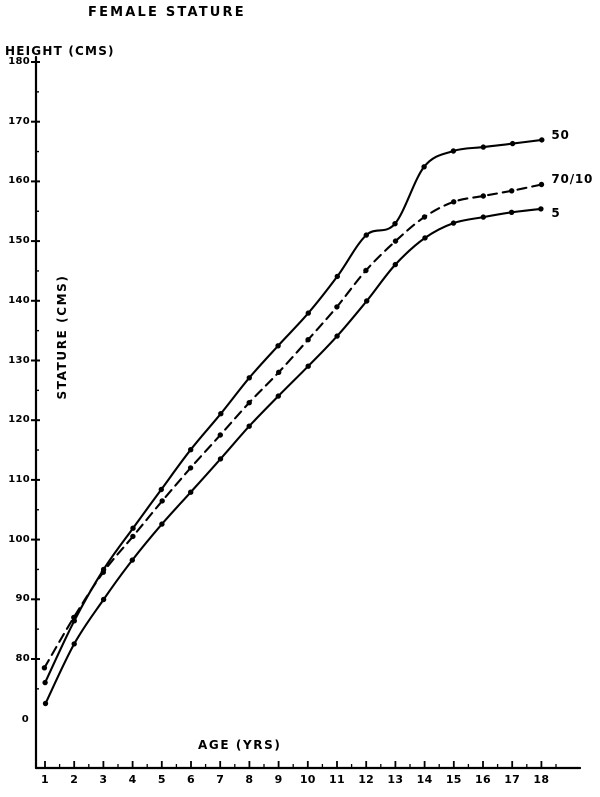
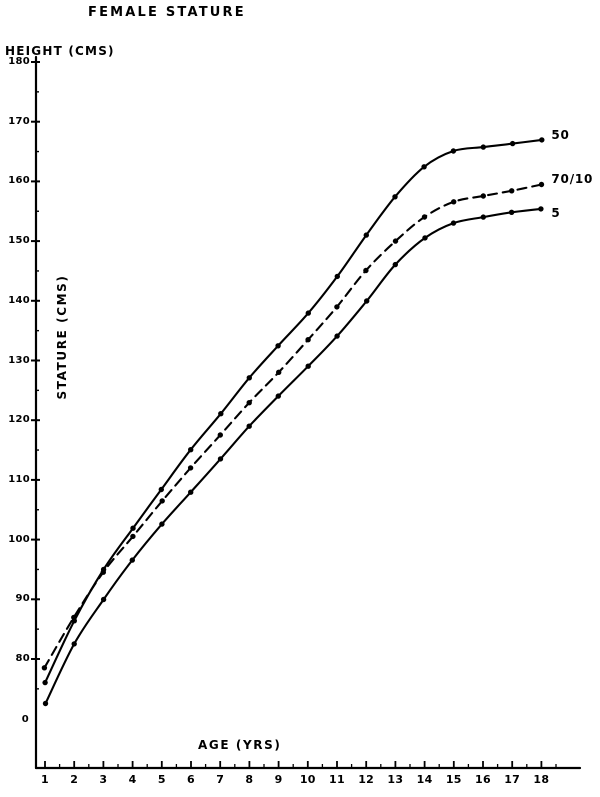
50/13: 153 -> 158
